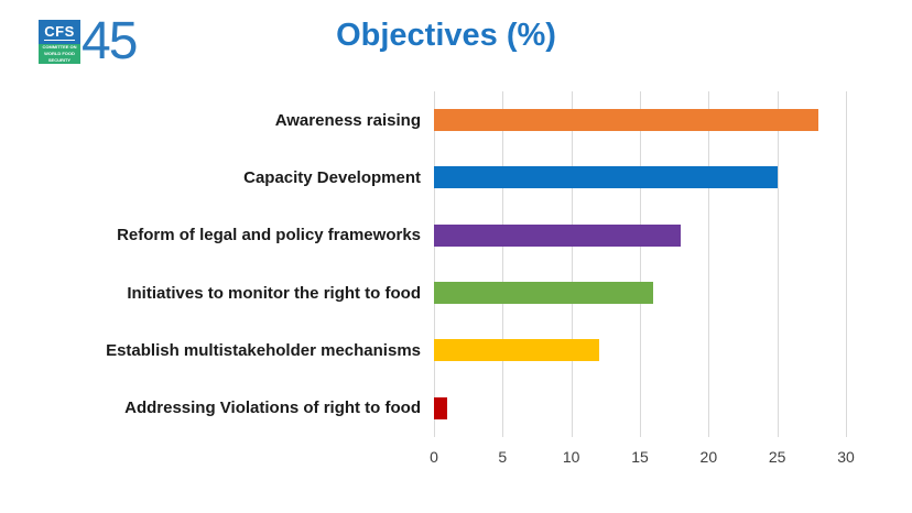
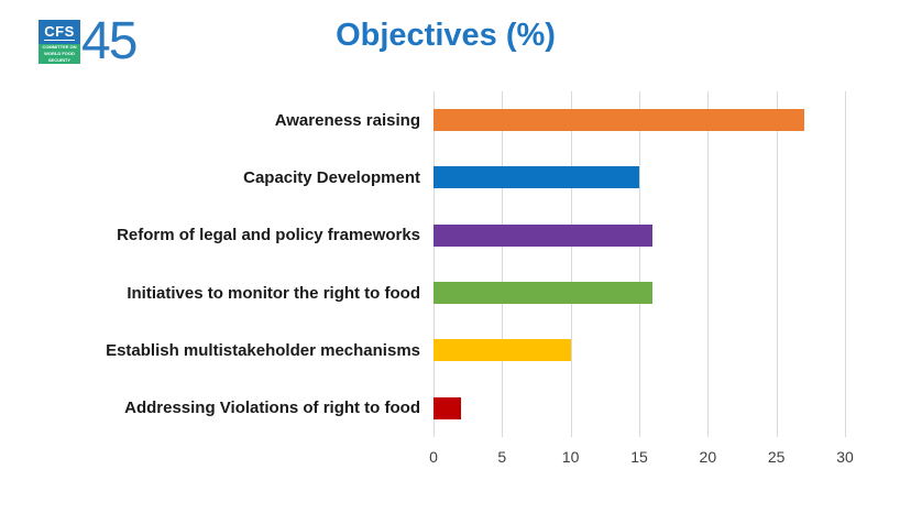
Awareness raising: 28 -> 27
Capacity Development: 25 -> 15
Reform of legal and policy frameworks: 18 -> 16
Establish multistakeholder mechanisms: 12 -> 10
Addressing Violations of right to food: 1 -> 2
